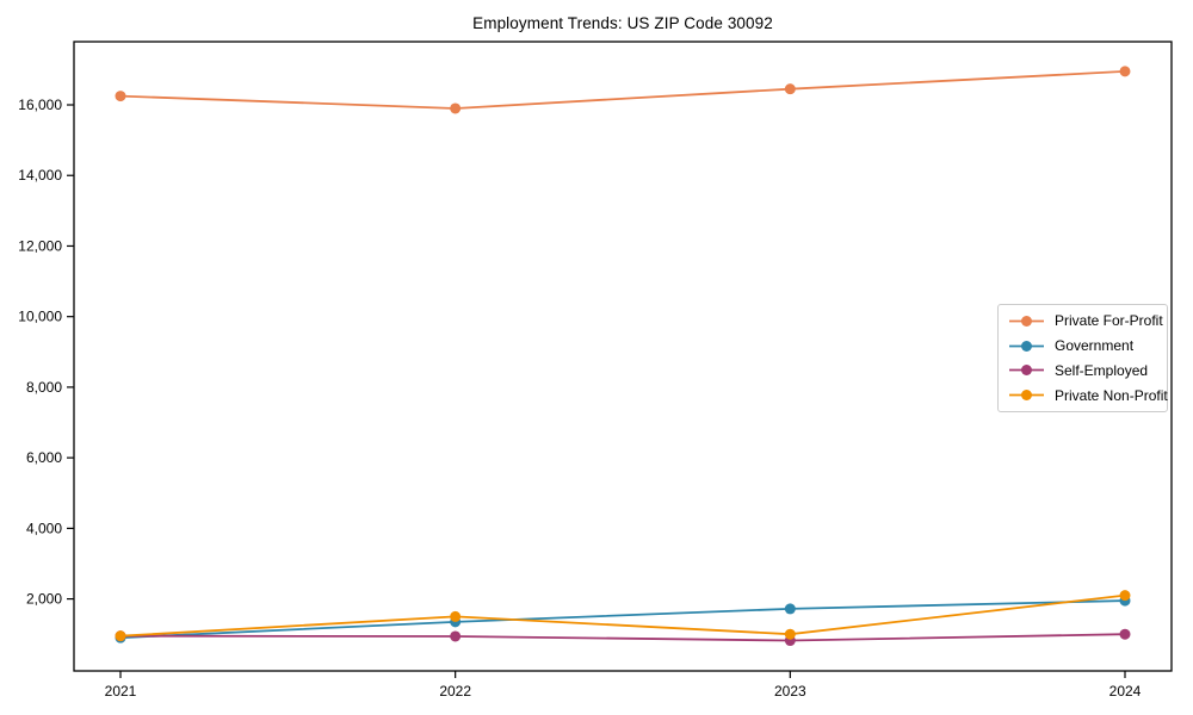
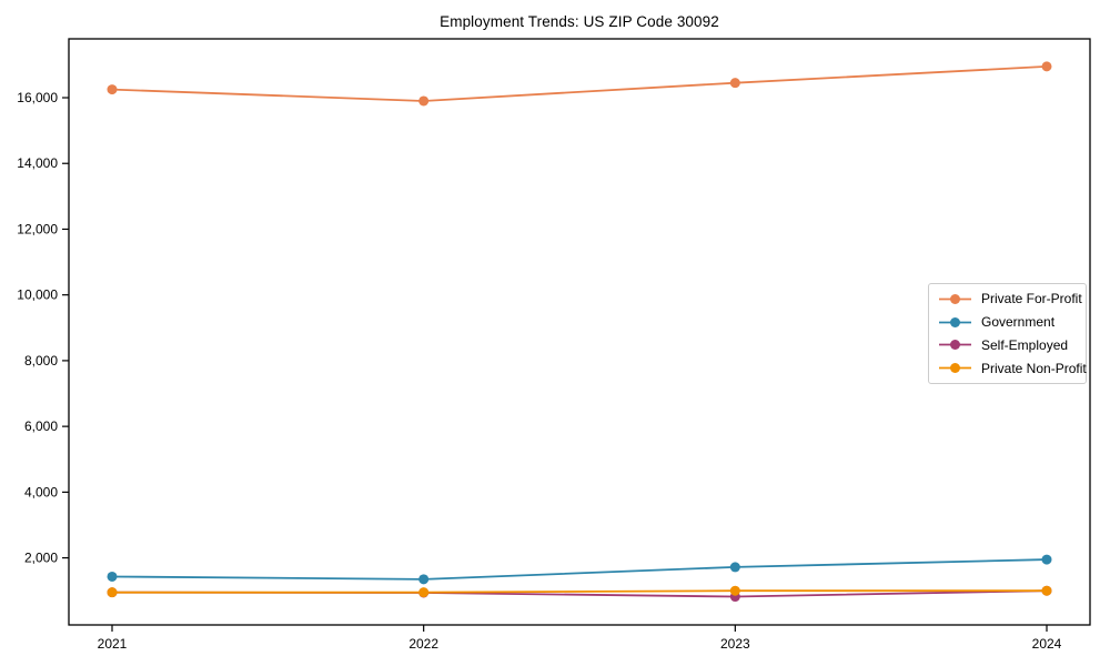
Government/2021: 900 -> 1400
Private Non-Profit/2022: 1500 -> 1000
Private Non-Profit/2024: 2100 -> 1000
